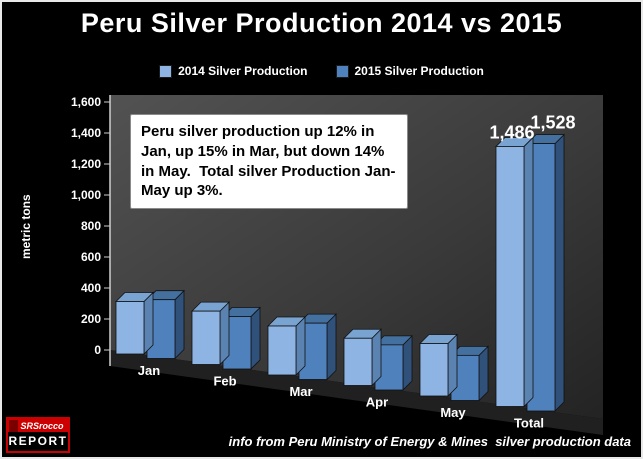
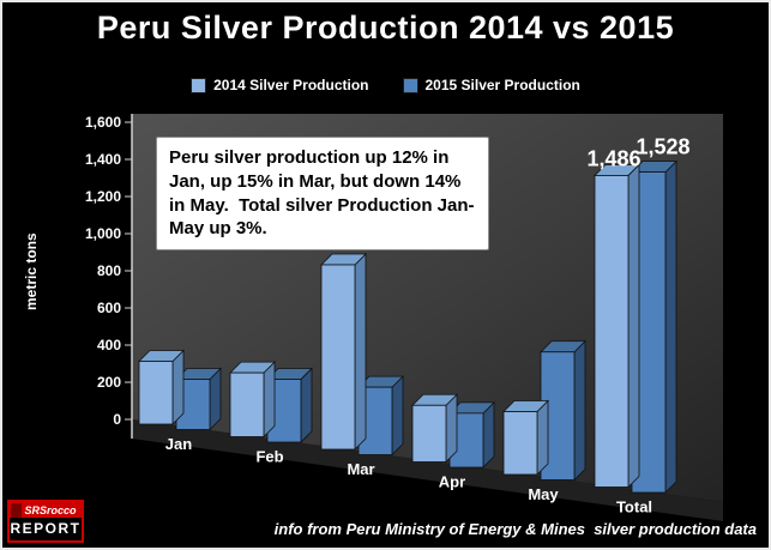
2015 Silver Production/Jan: 340 -> 240
2014 Silver Production/Mar: 280 -> 880
2015 Silver Production/May: 260 -> 610
